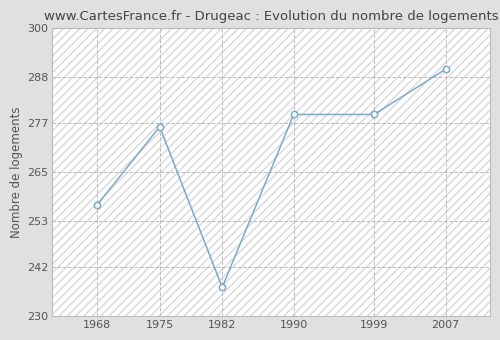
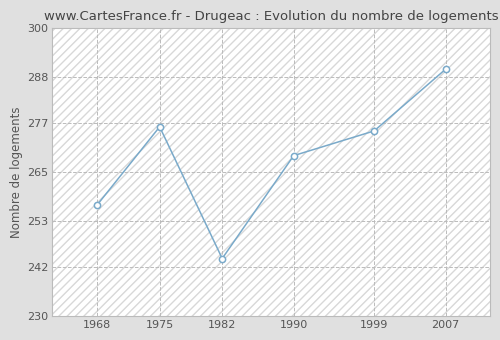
1982: 237 -> 244
1990: 279 -> 269
1999: 279 -> 275
